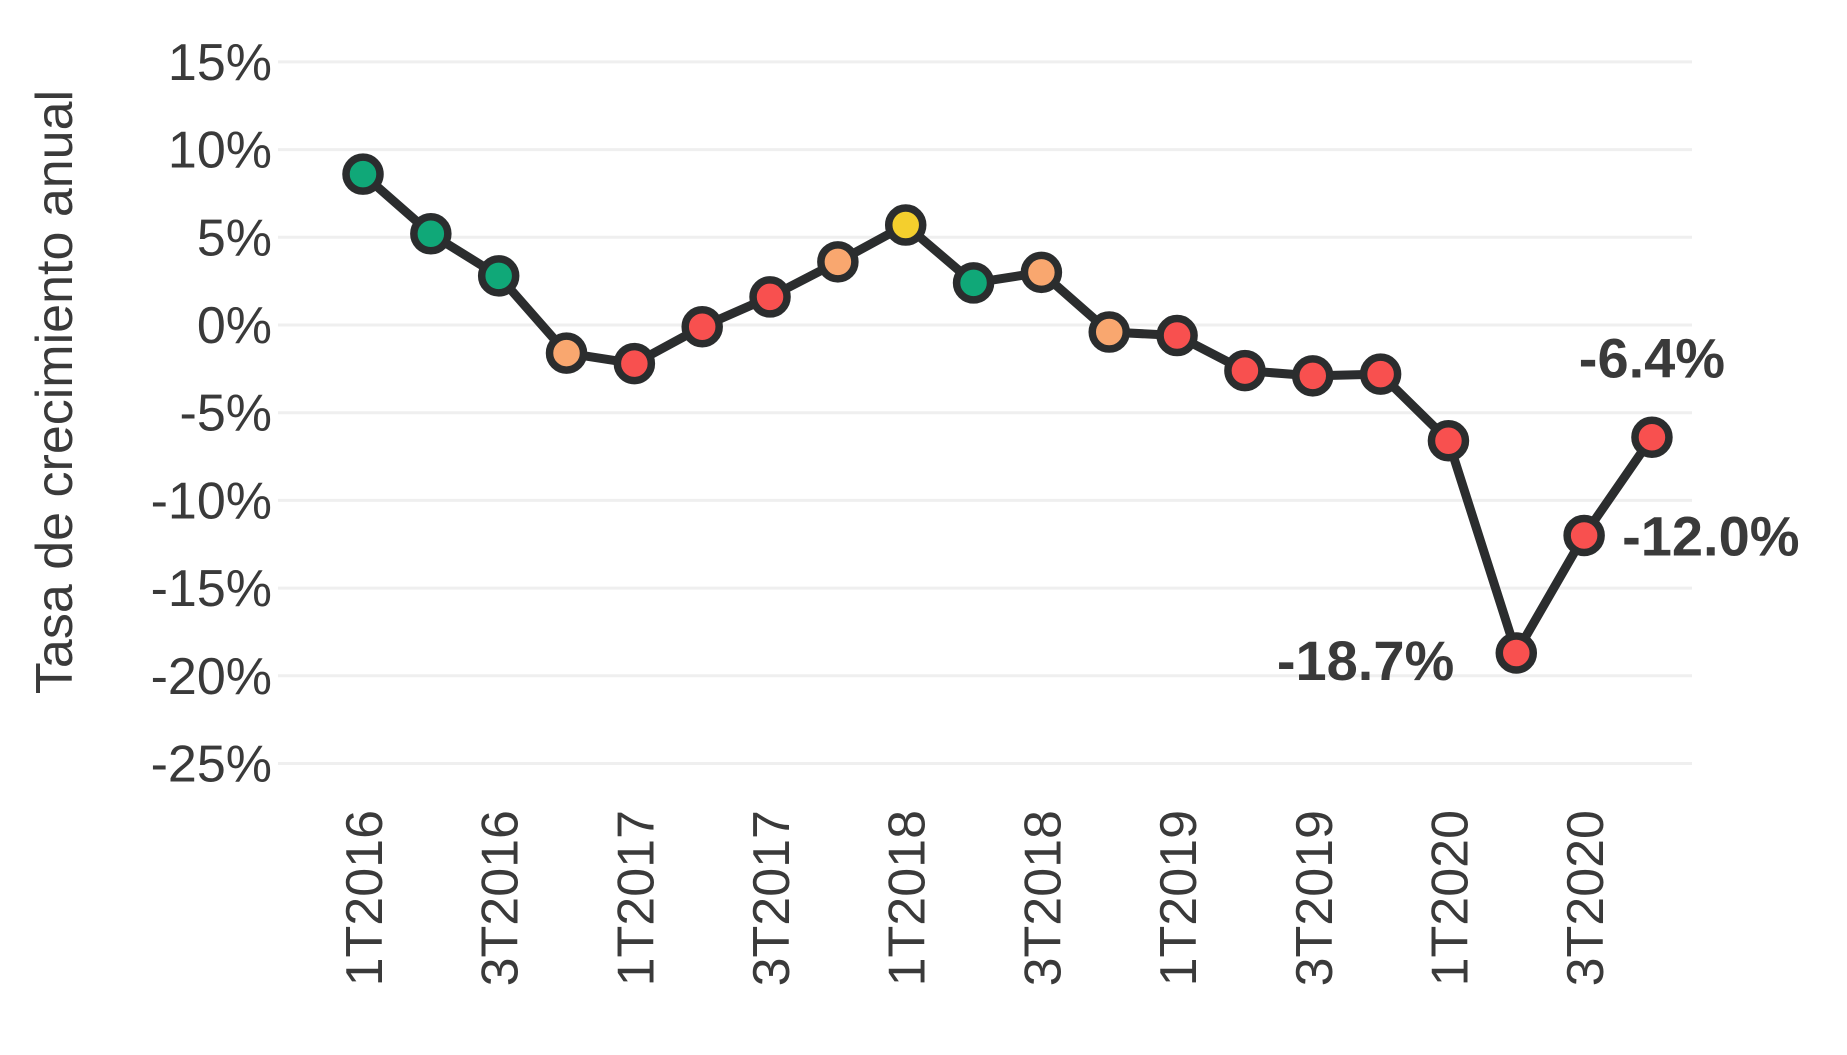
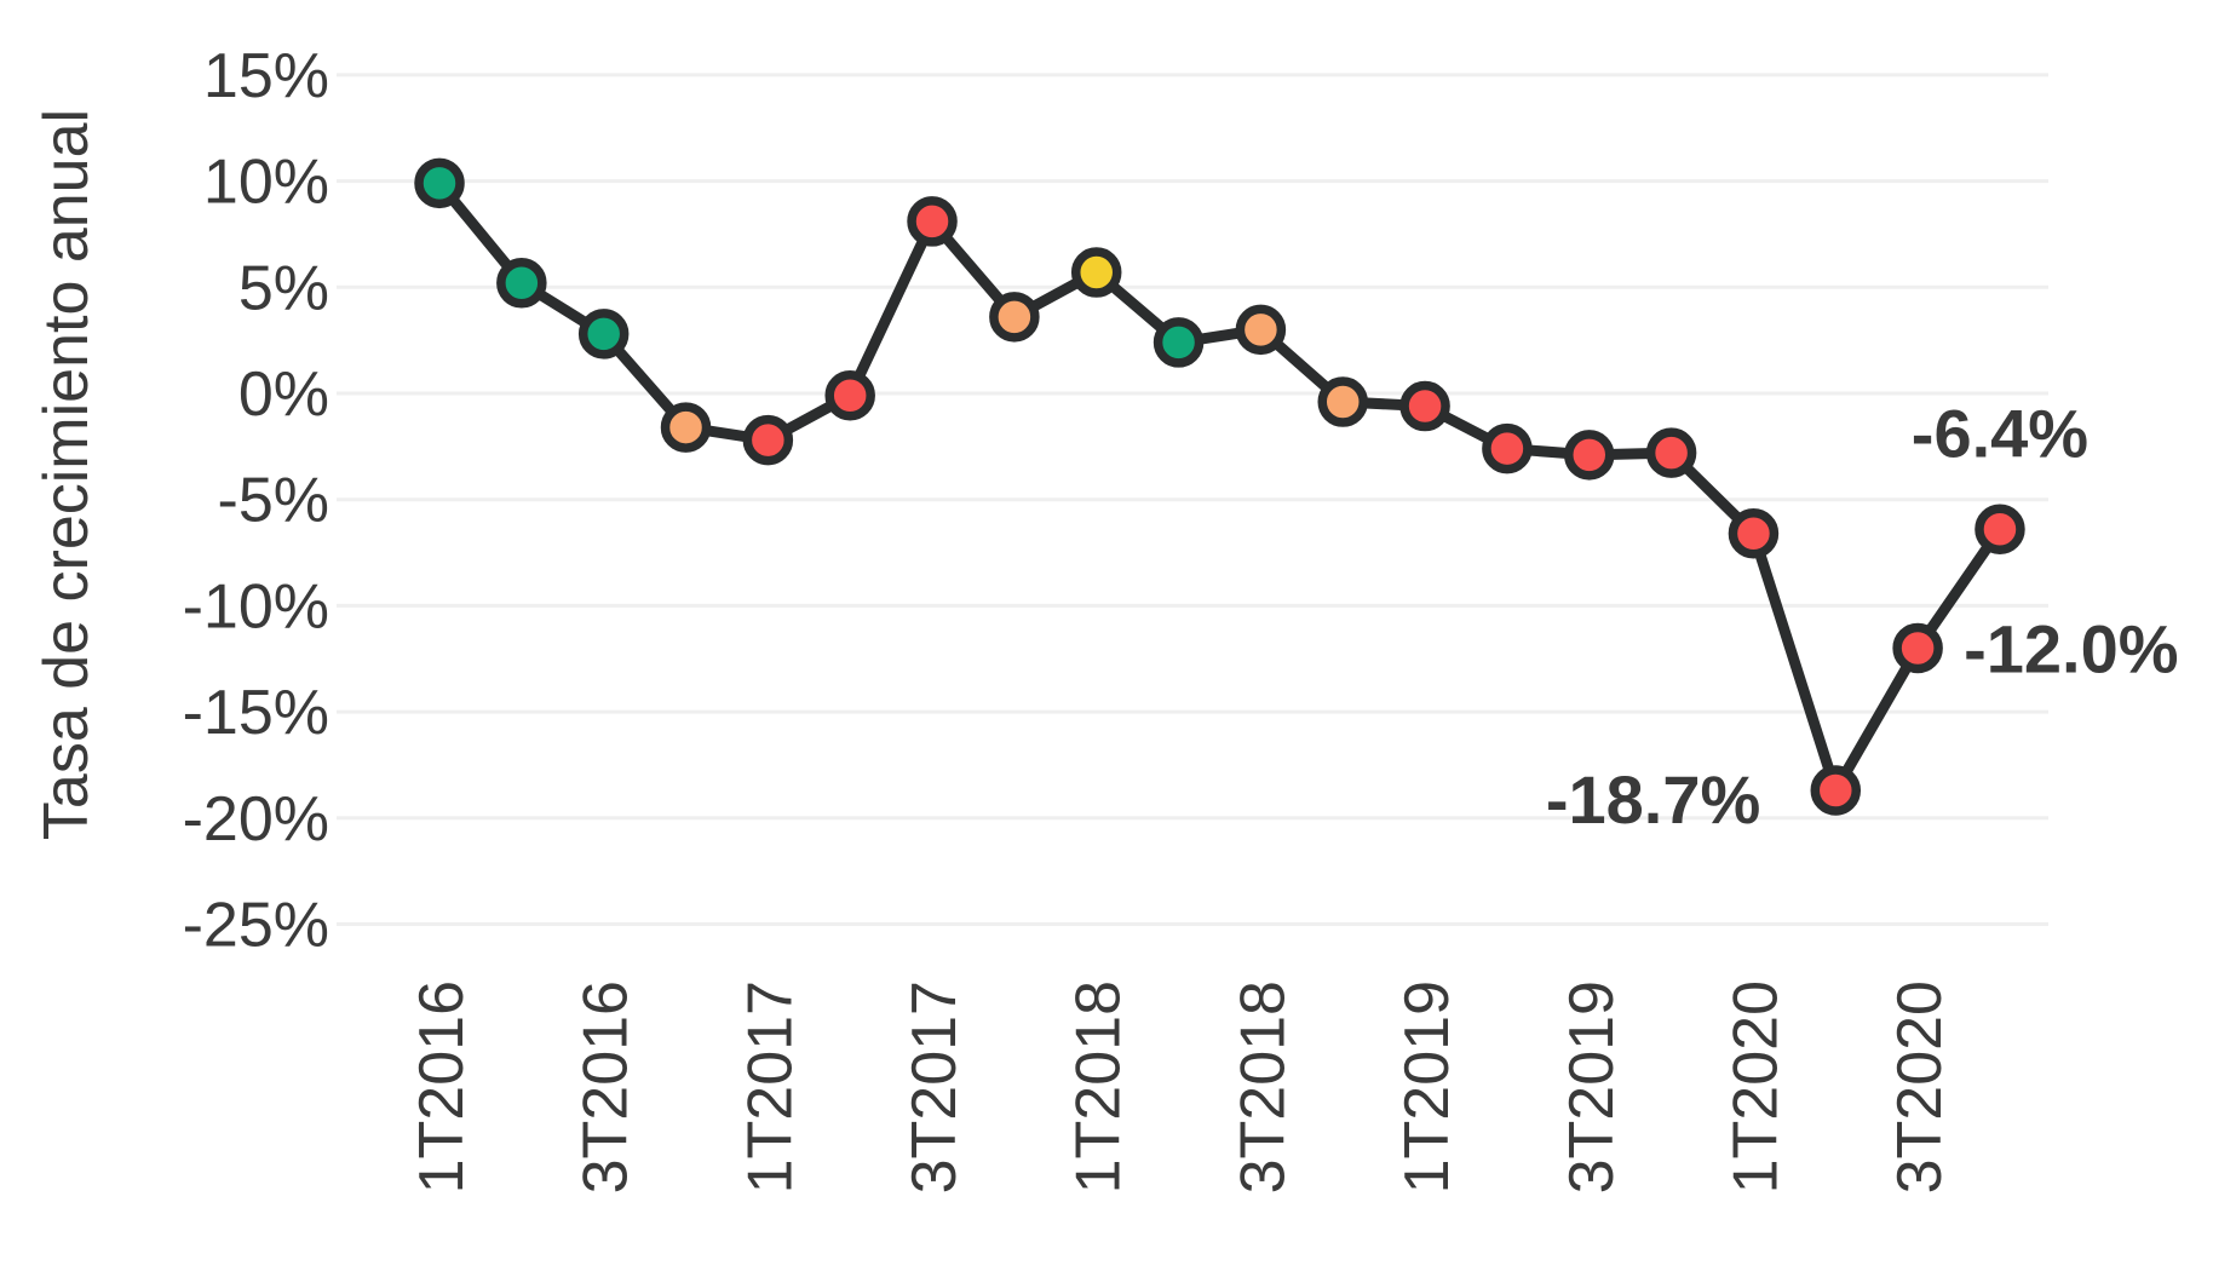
1T2016: 8.6% -> 9.9%
3T2017: 1.6% -> 8.1%
